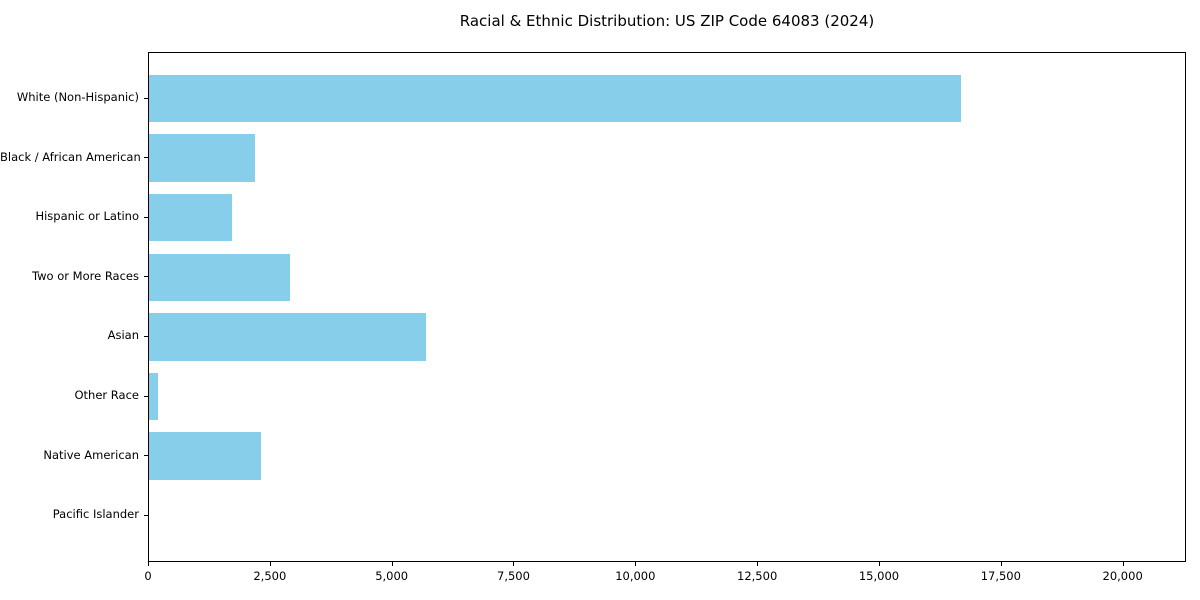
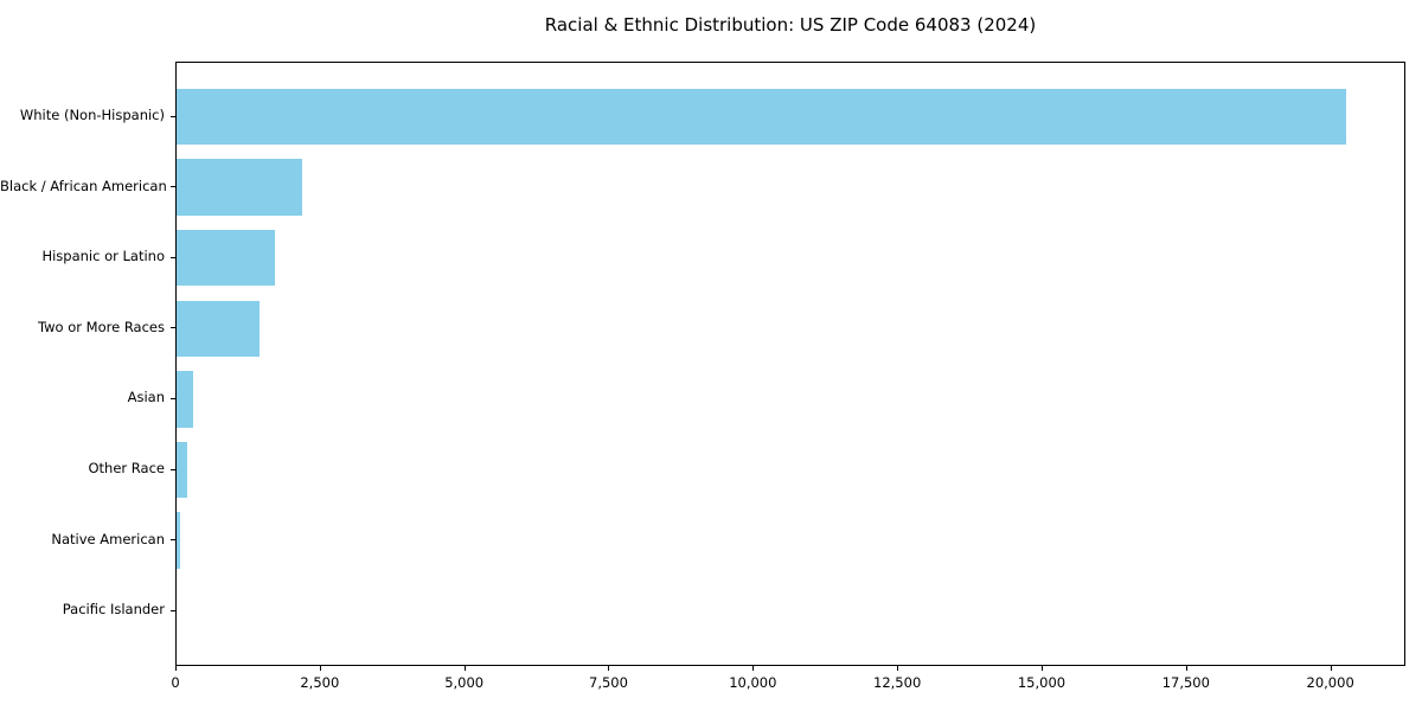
White (Non-Hispanic): 16700 -> 20300
Two or More Races: 2900 -> 1400
Asian: 5700 -> 300
Native American: 2300 -> 100
